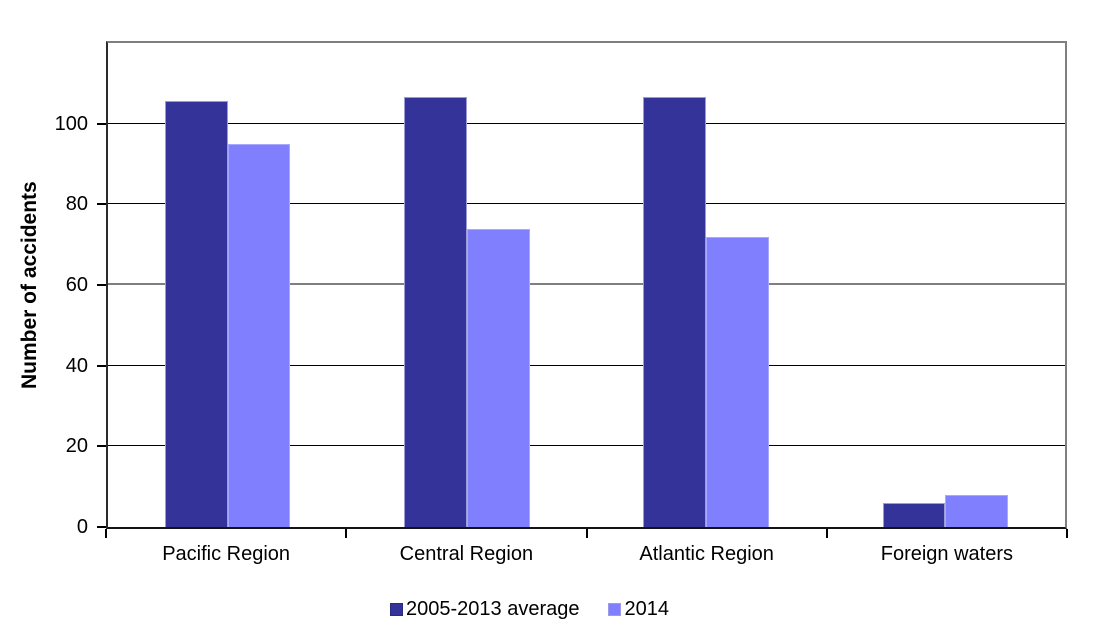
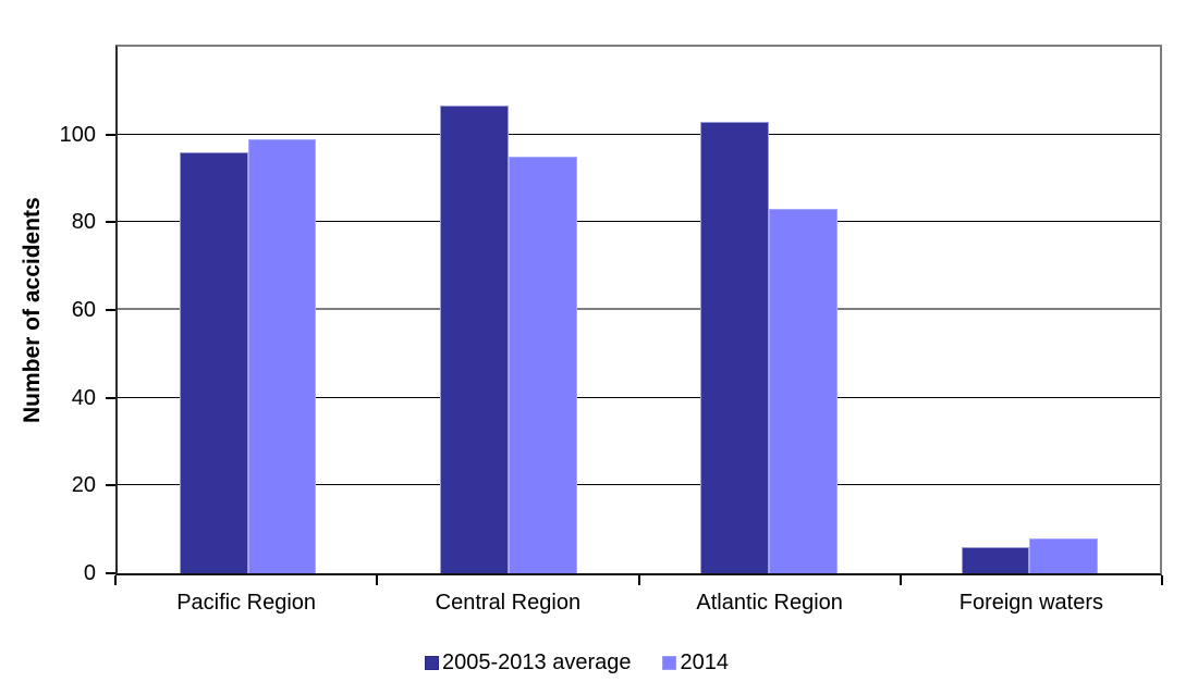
2005-2013 average/Pacific Region: 106 -> 96
2014/Pacific Region: 95 -> 99
2014/Central Region: 74 -> 95
2005-2013 average/Atlantic Region: 107 -> 103
2014/Atlantic Region: 72 -> 83
